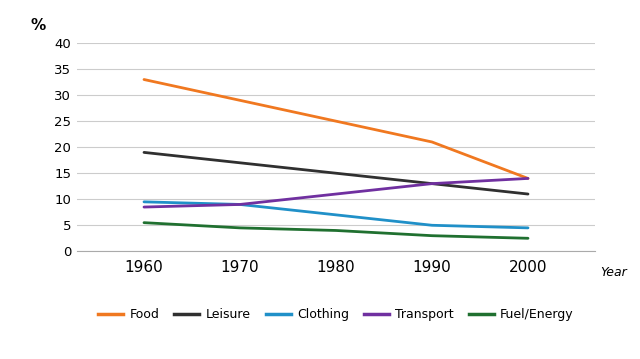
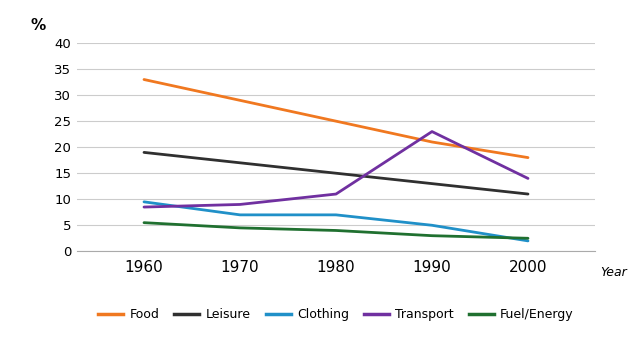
Clothing/1970: 9.0 -> 7.0
Transport/1990: 13.0 -> 23.0
Food/2000: 14 -> 18
Clothing/2000: 4.5 -> 2.0
